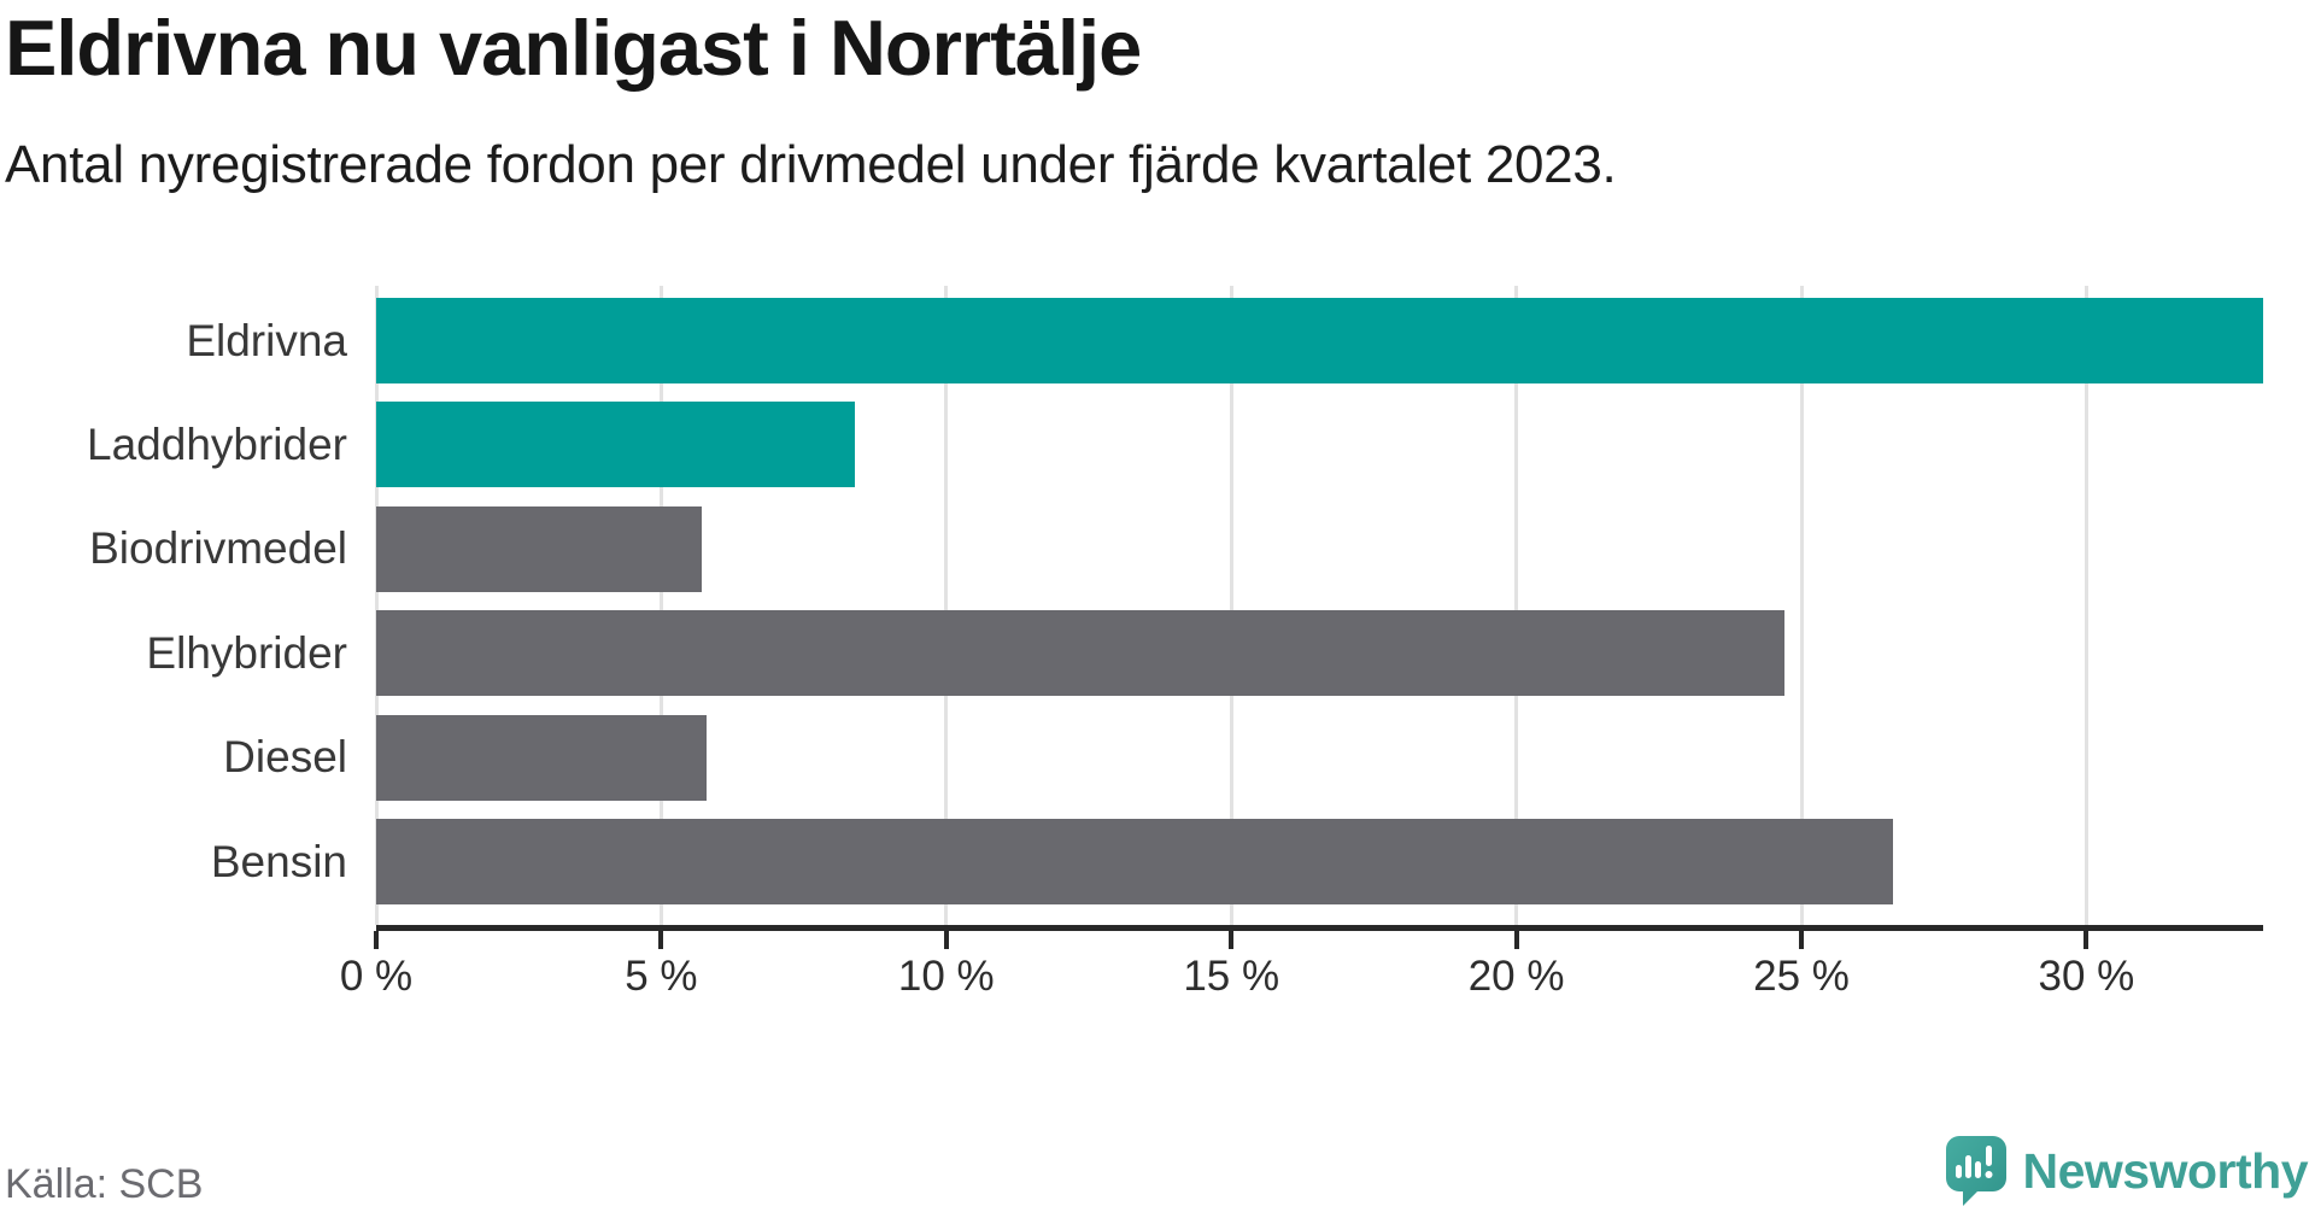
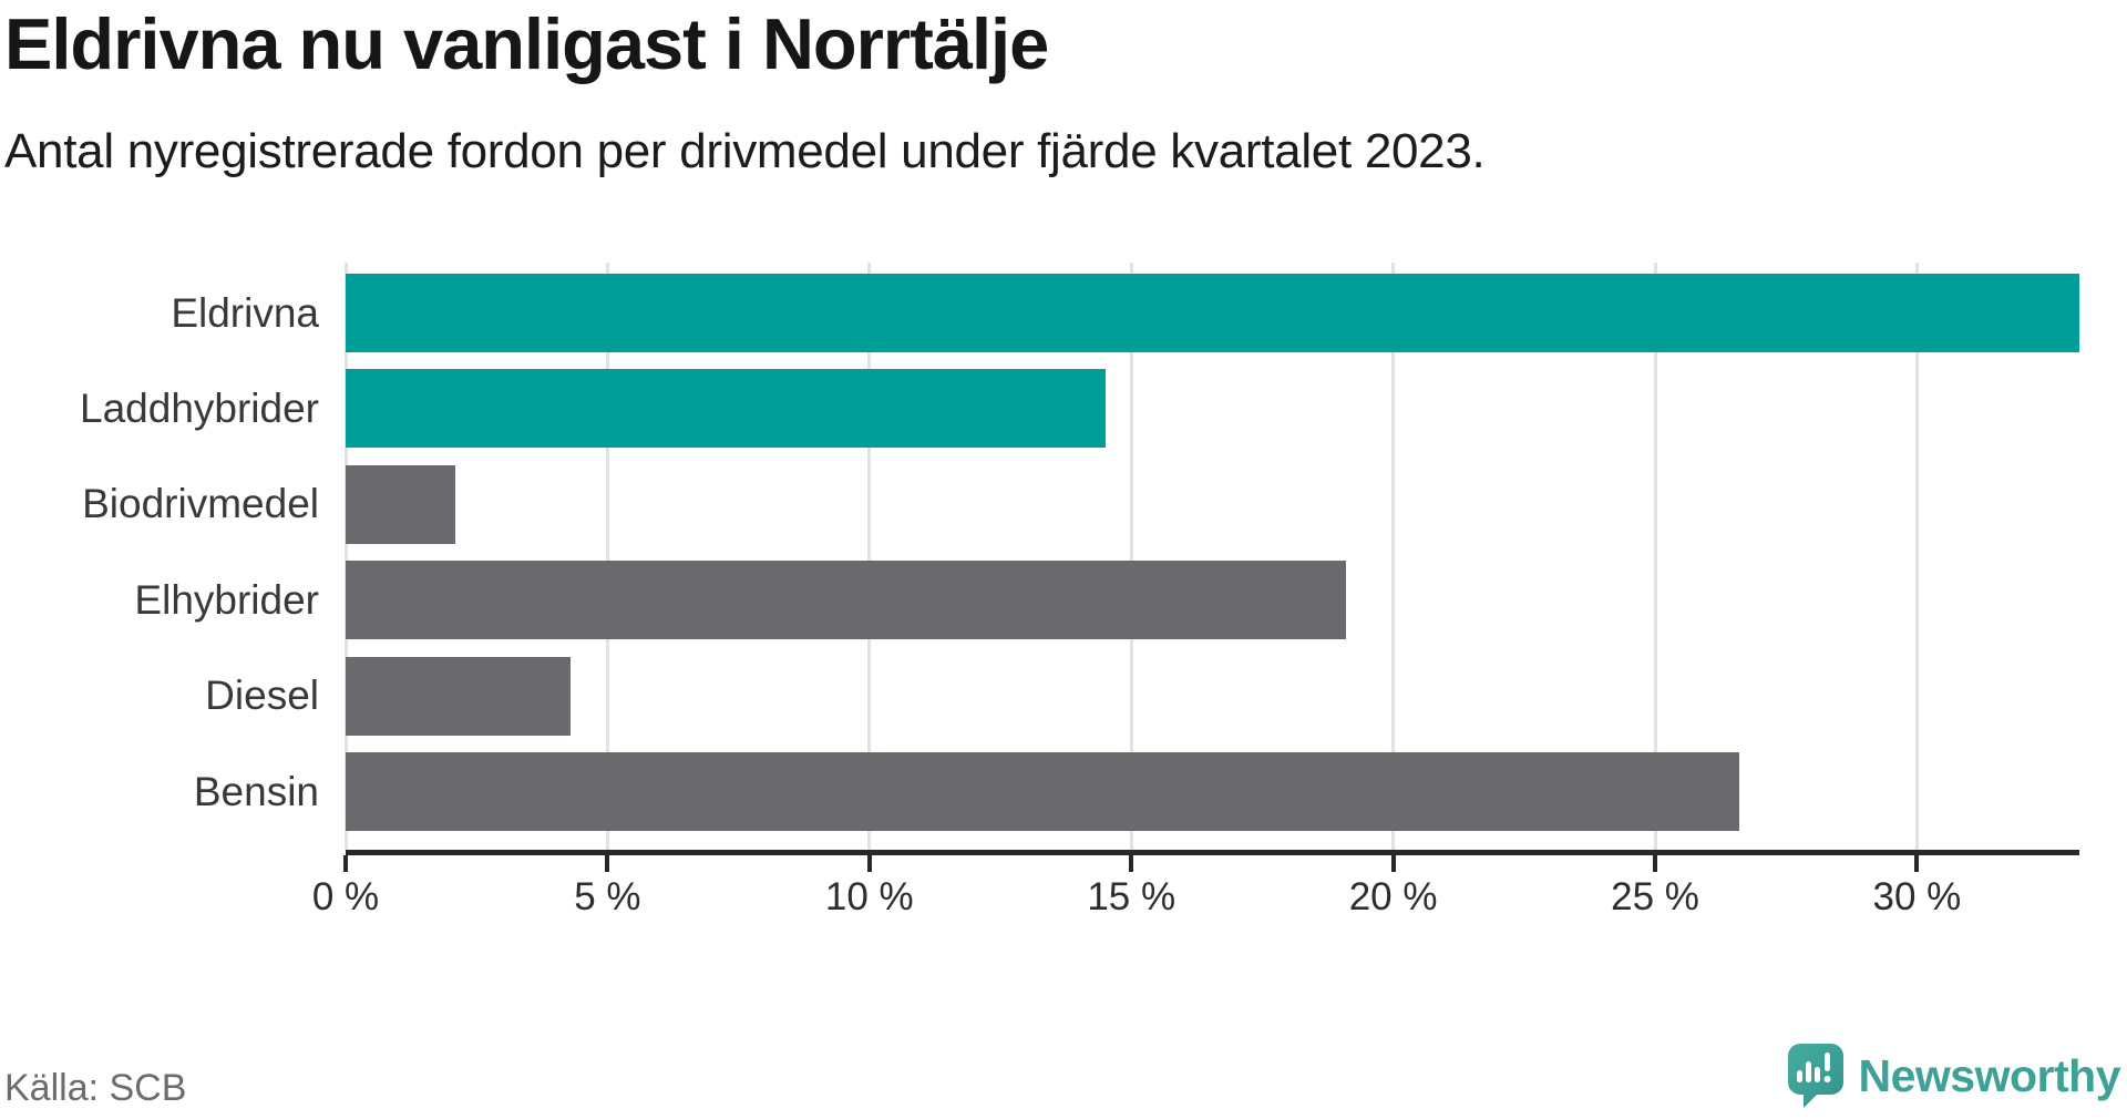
Laddhybrider: 8.4% -> 14.5%
Biodrivmedel: 5.7% -> 2.1%
Elhybrider: 24.7% -> 19.1%
Diesel: 5.8% -> 4.3%
